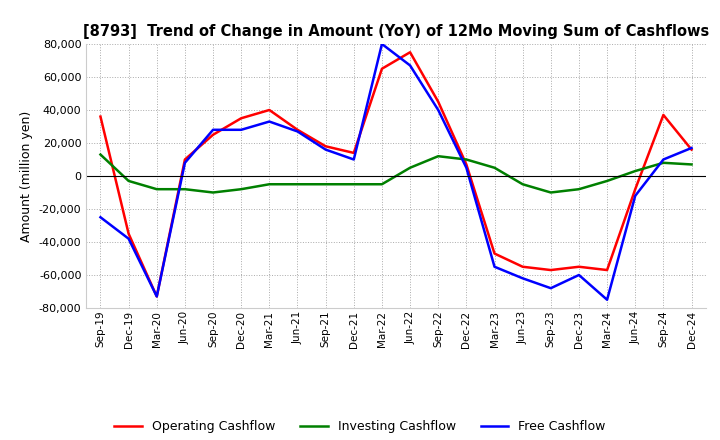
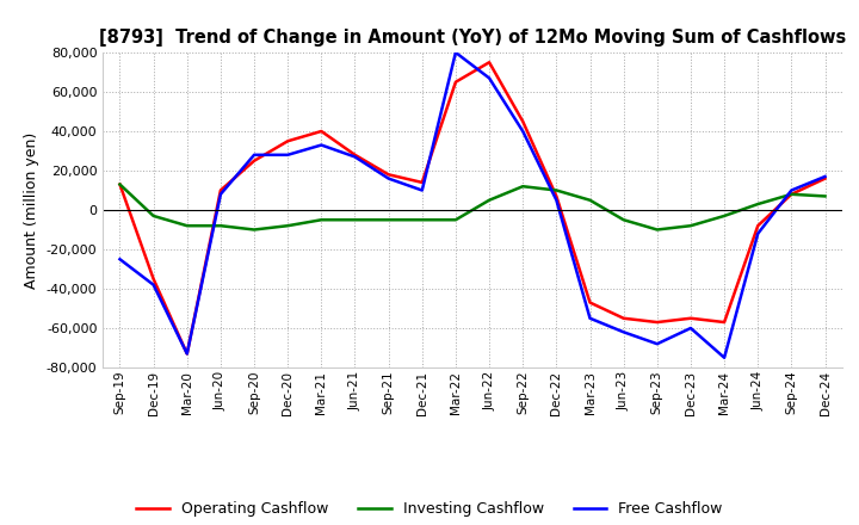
Operating Cashflow/Sep-19: 36,000 -> 13,000
Operating Cashflow/Sep-24: 37,000 -> 8,000
